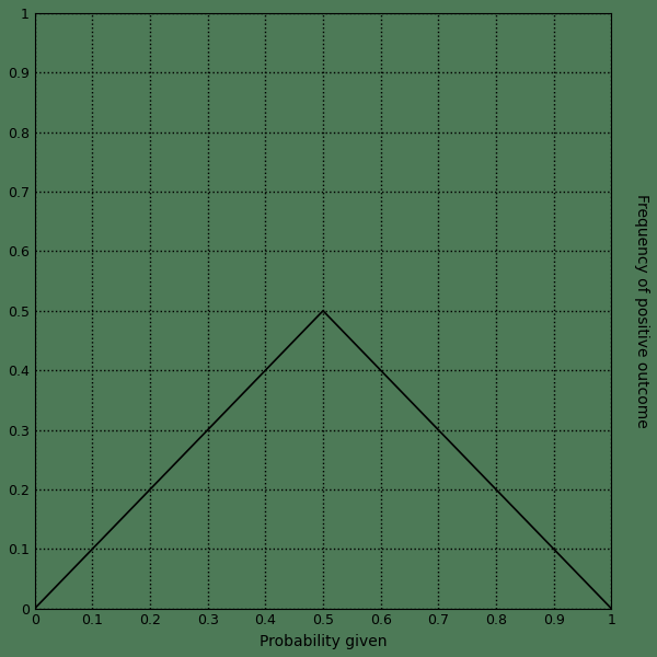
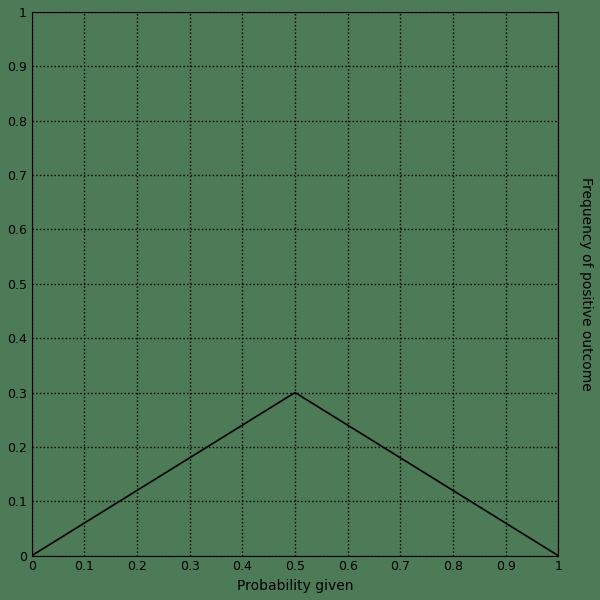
0.5: 0.5 -> 0.3
